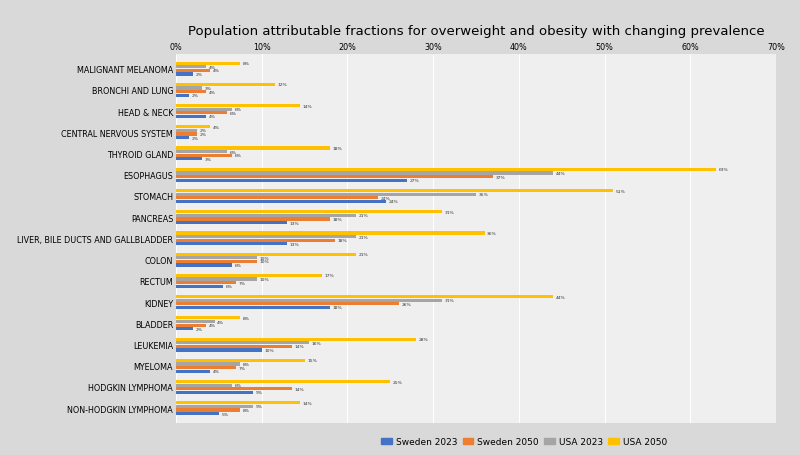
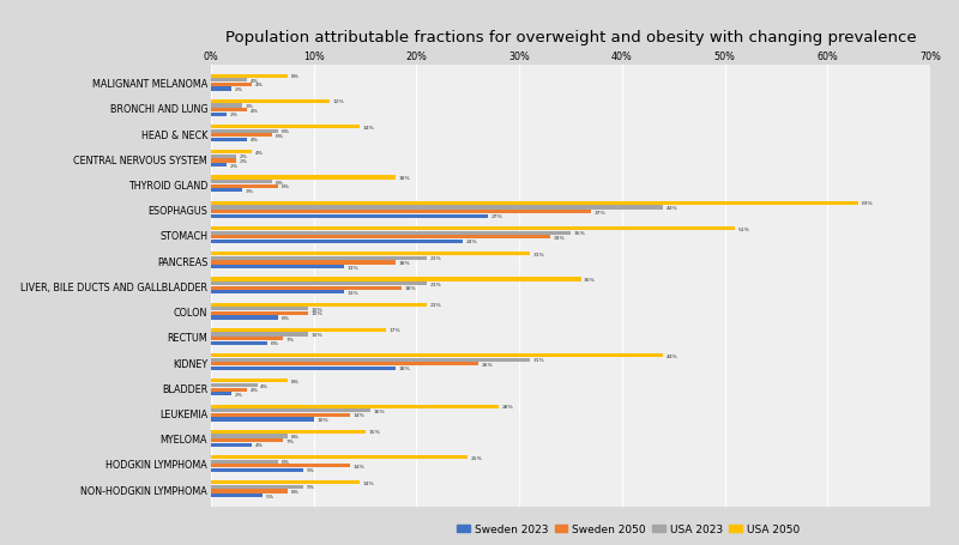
Sweden 2050/STOMACH: 23.6% -> 33.0%
